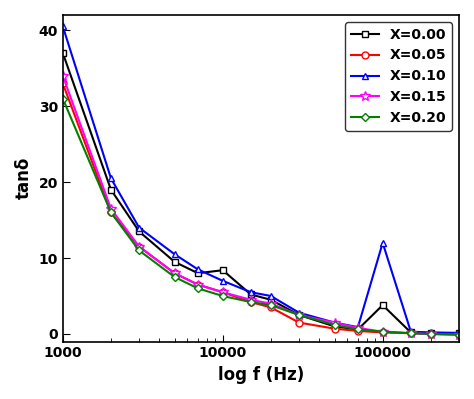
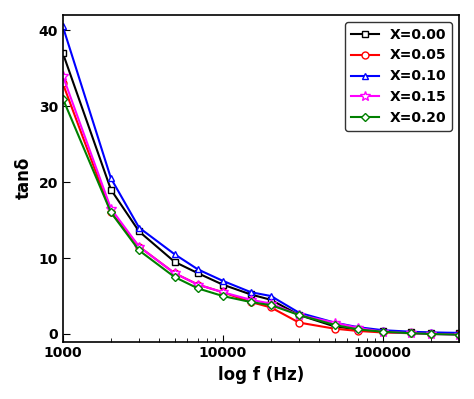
X=0.00/10000: 8.4 -> 6.5
X=0.00/100000: 3.8 -> 0.4
X=0.10/100000: 12.0 -> 0.5
